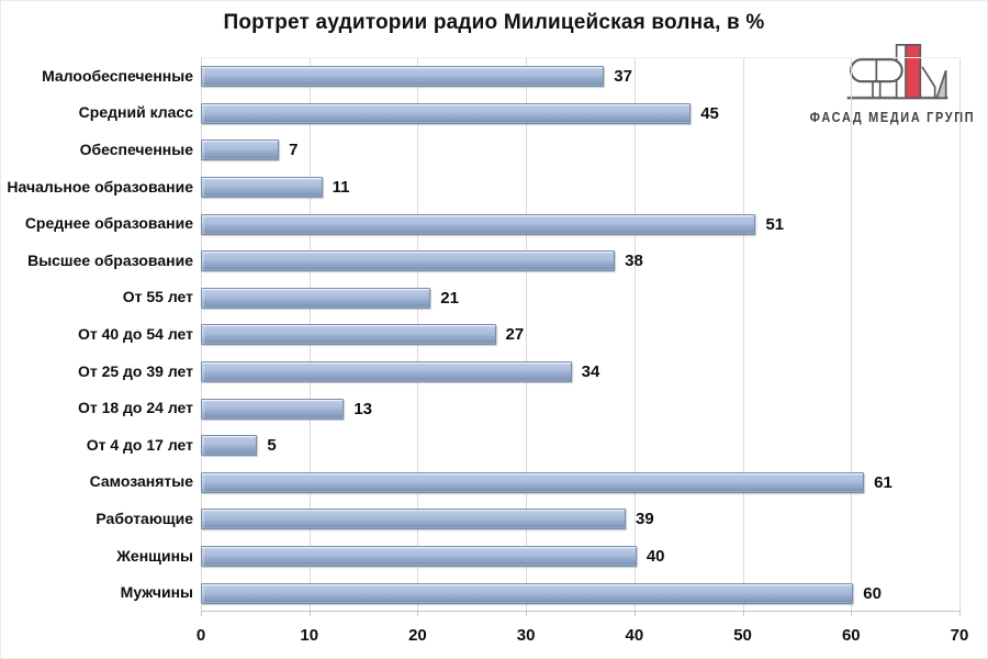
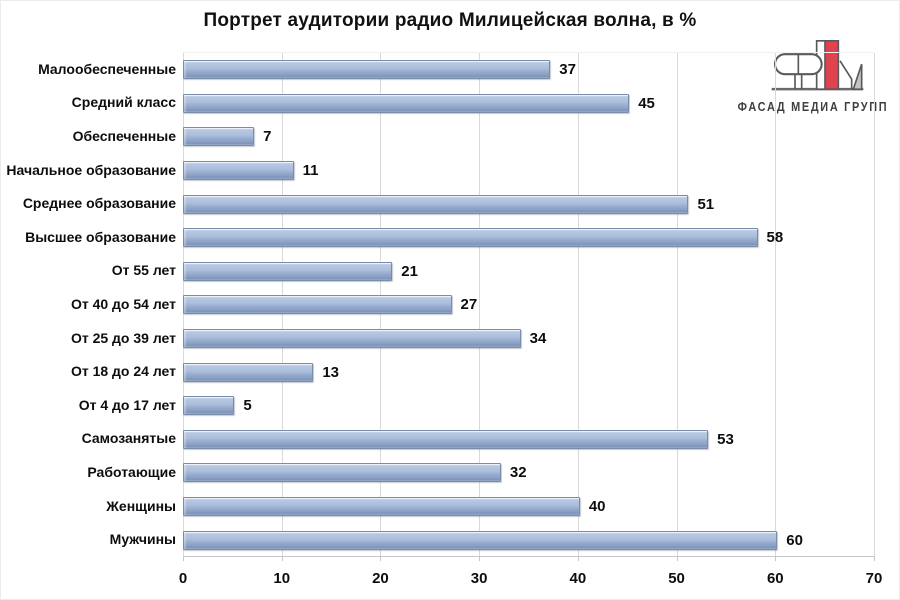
Высшее образование: 38 -> 58
Самозанятые: 61 -> 53
Работающие: 39 -> 32
